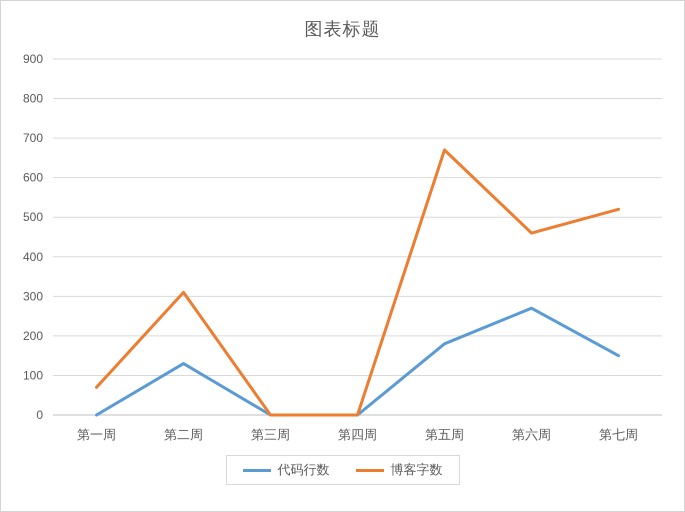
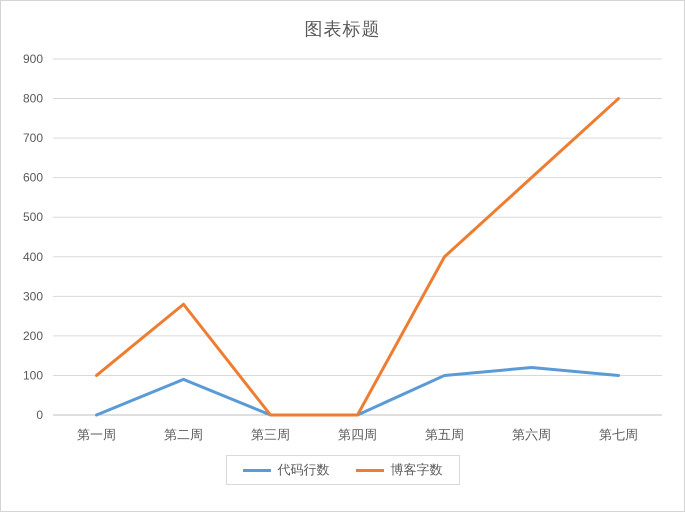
博客字数/第一周: 70 -> 100
代码行数/第二周: 130 -> 90
博客字数/第二周: 310 -> 280
代码行数/第五周: 180 -> 100
博客字数/第五周: 670 -> 400
代码行数/第六周: 270 -> 120
博客字数/第六周: 460 -> 600
代码行数/第七周: 150 -> 100
博客字数/第七周: 520 -> 800
